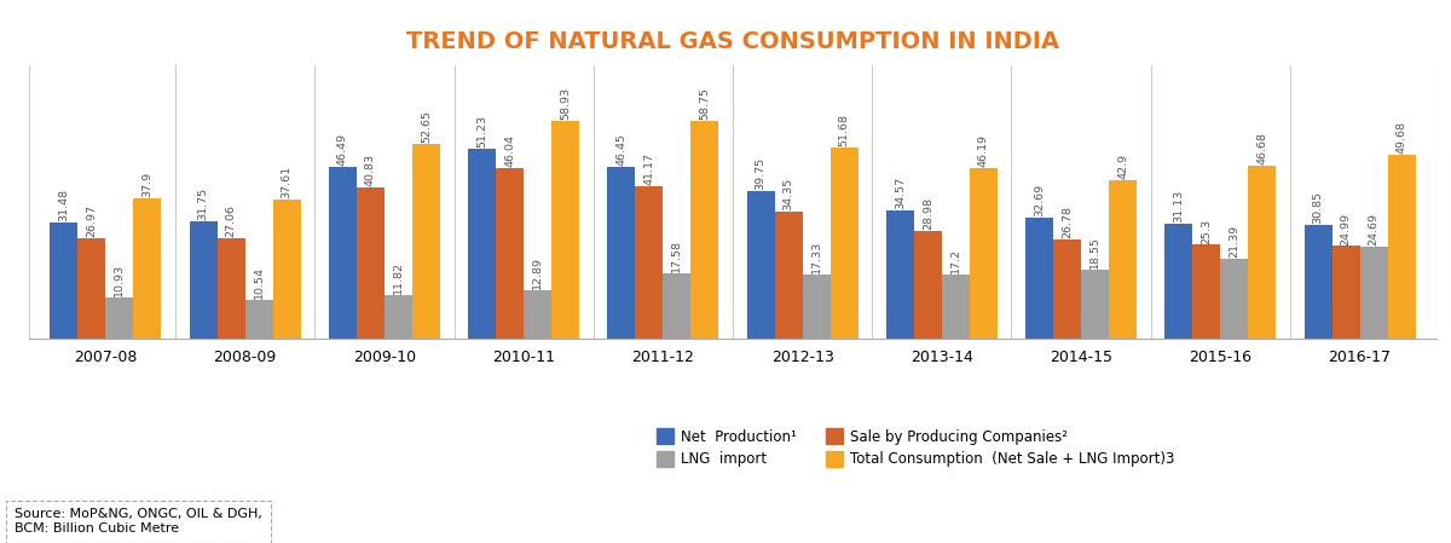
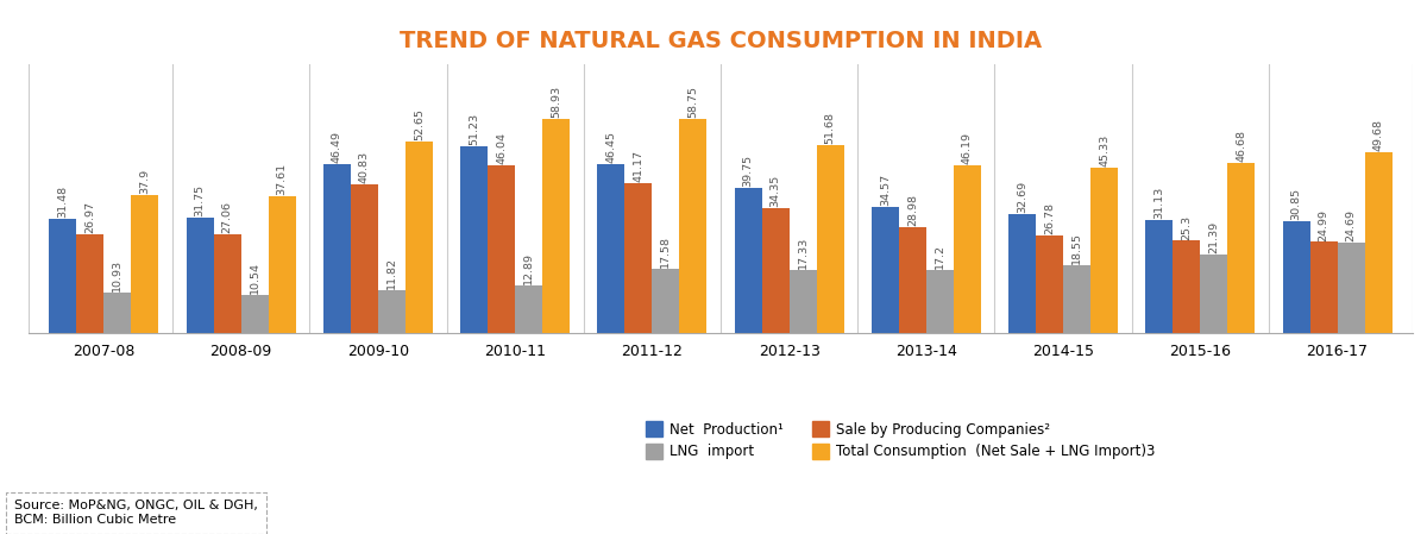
Total Consumption (Net Sale + LNG Import)3/2014-15: 42.9 -> 45.33
